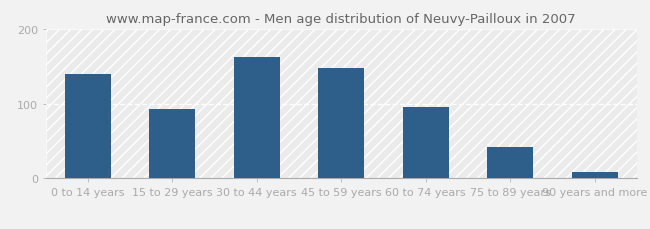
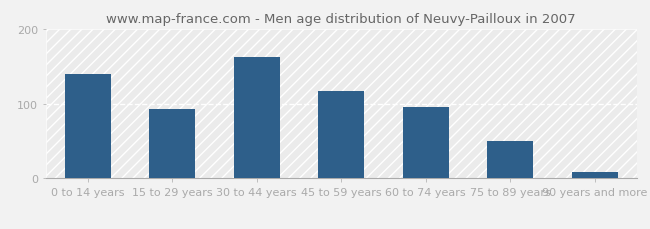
45 to 59 years: 148 -> 117
75 to 89 years: 42 -> 50
